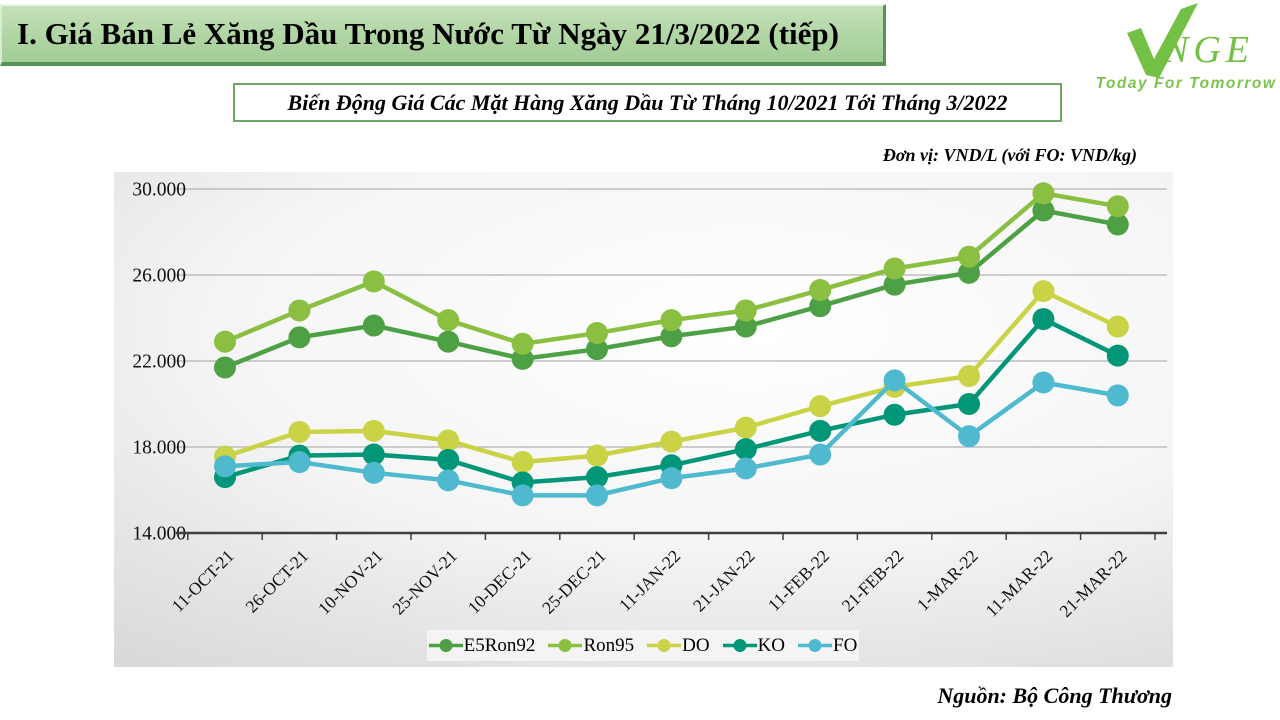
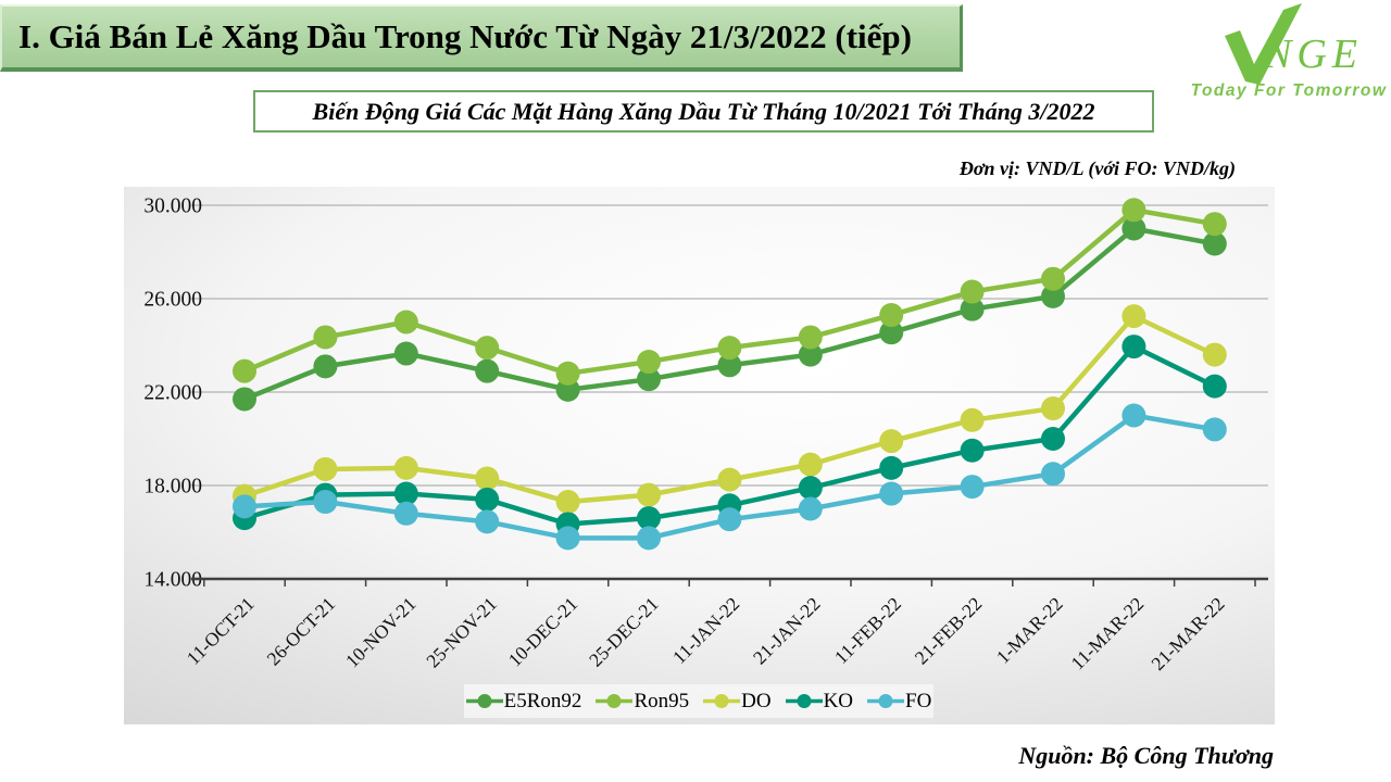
Ron95/10-NOV-21: 25700 -> 25000
FO/21-FEB-22: 21100 -> 18000
